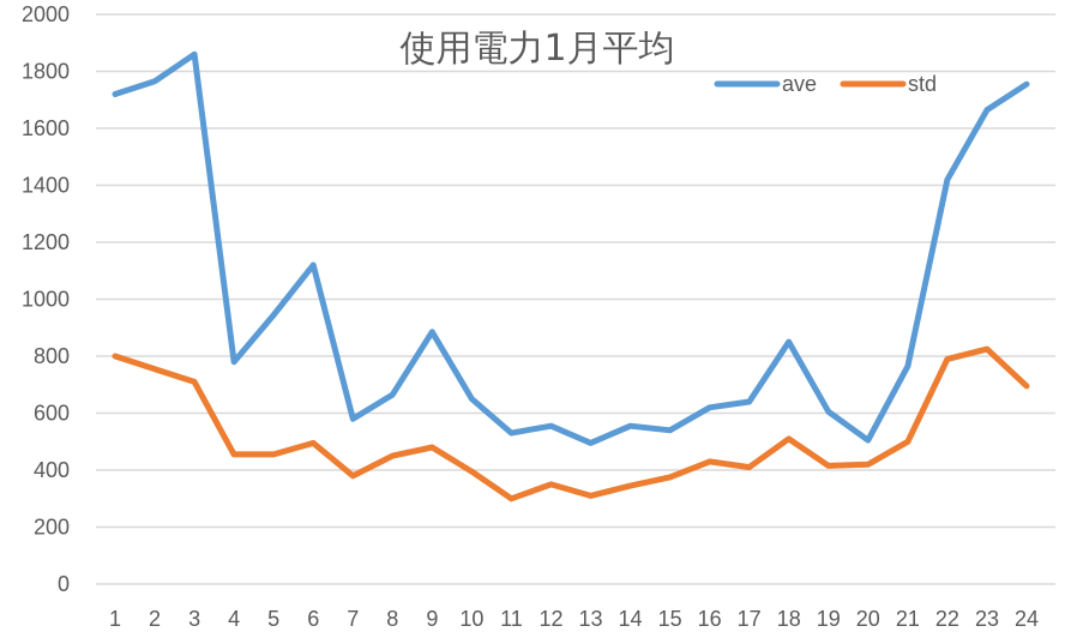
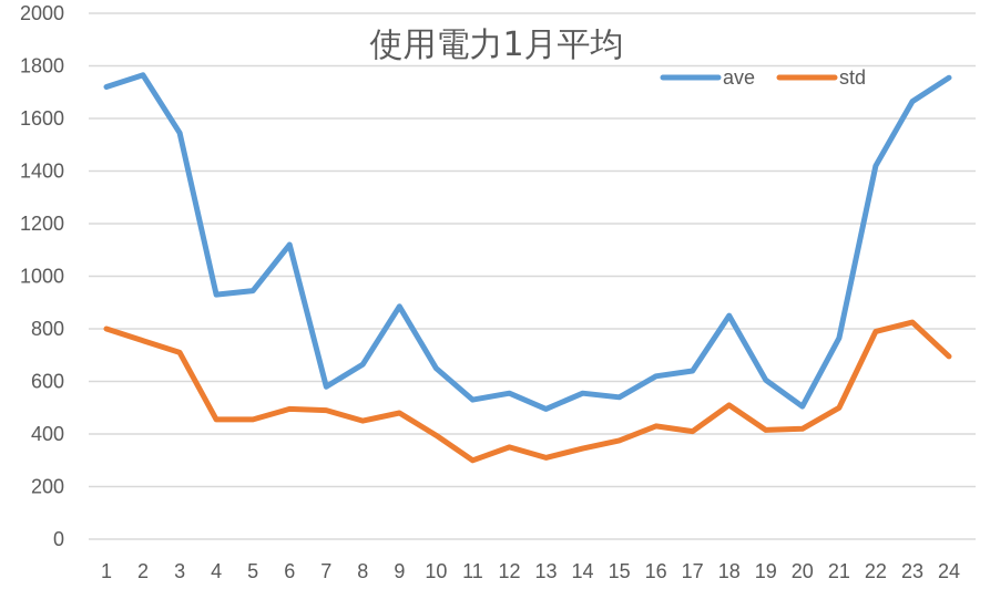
ave/3: 1860 -> 1540
ave/4: 780 -> 930
std/7: 380 -> 490
